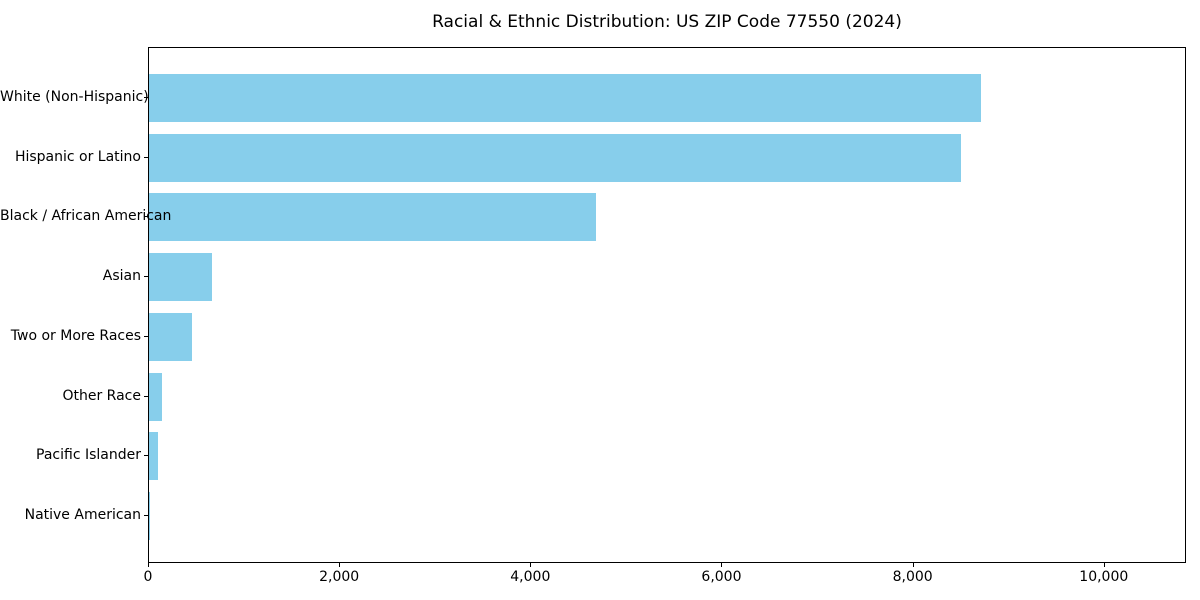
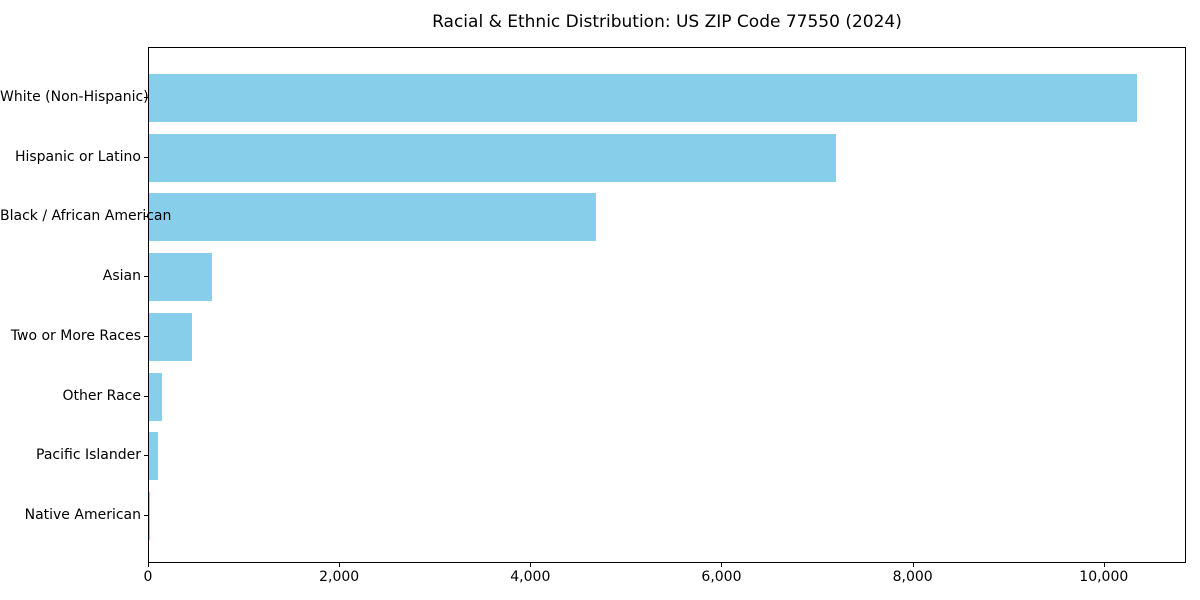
White (Non-Hispanic): 8700 -> 10300
Hispanic or Latino: 8500 -> 7200
